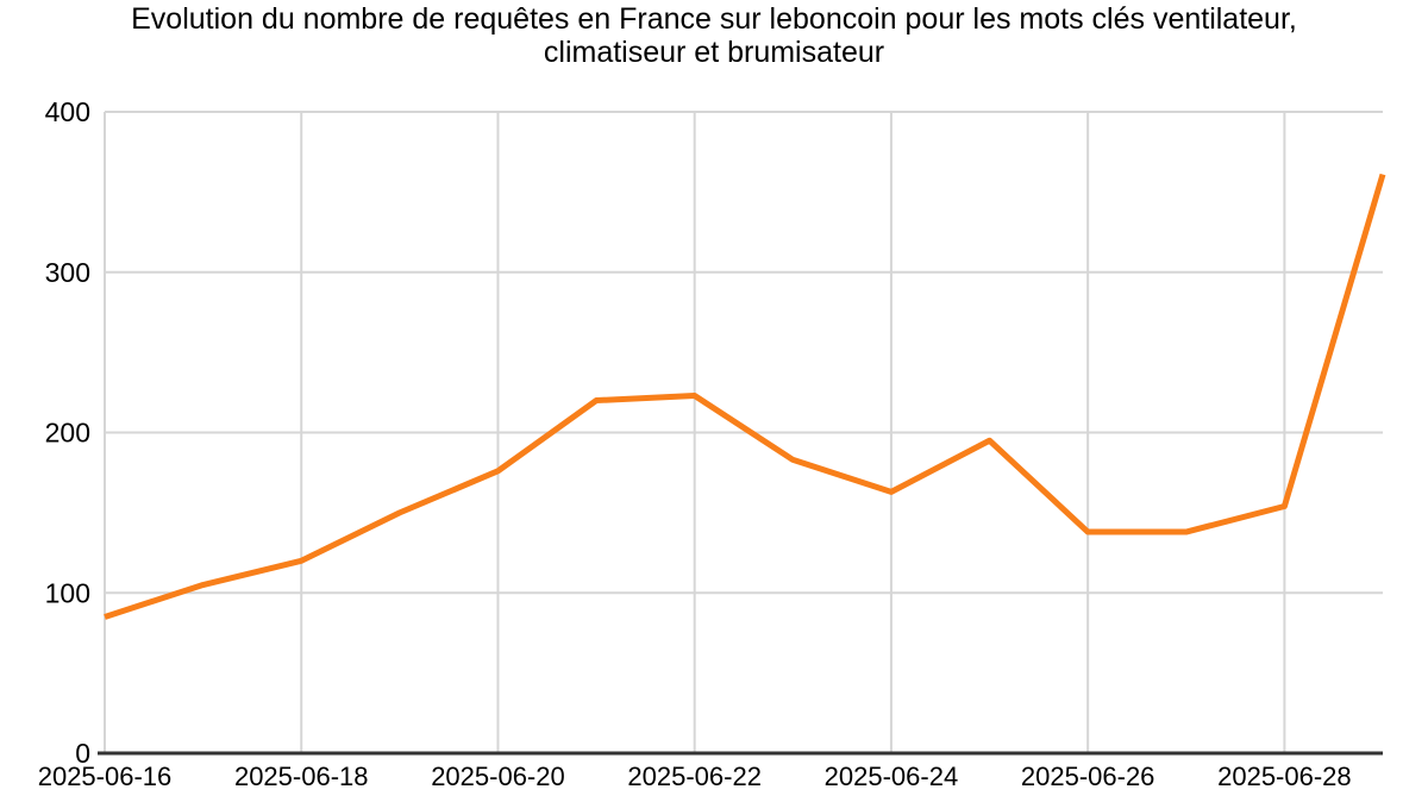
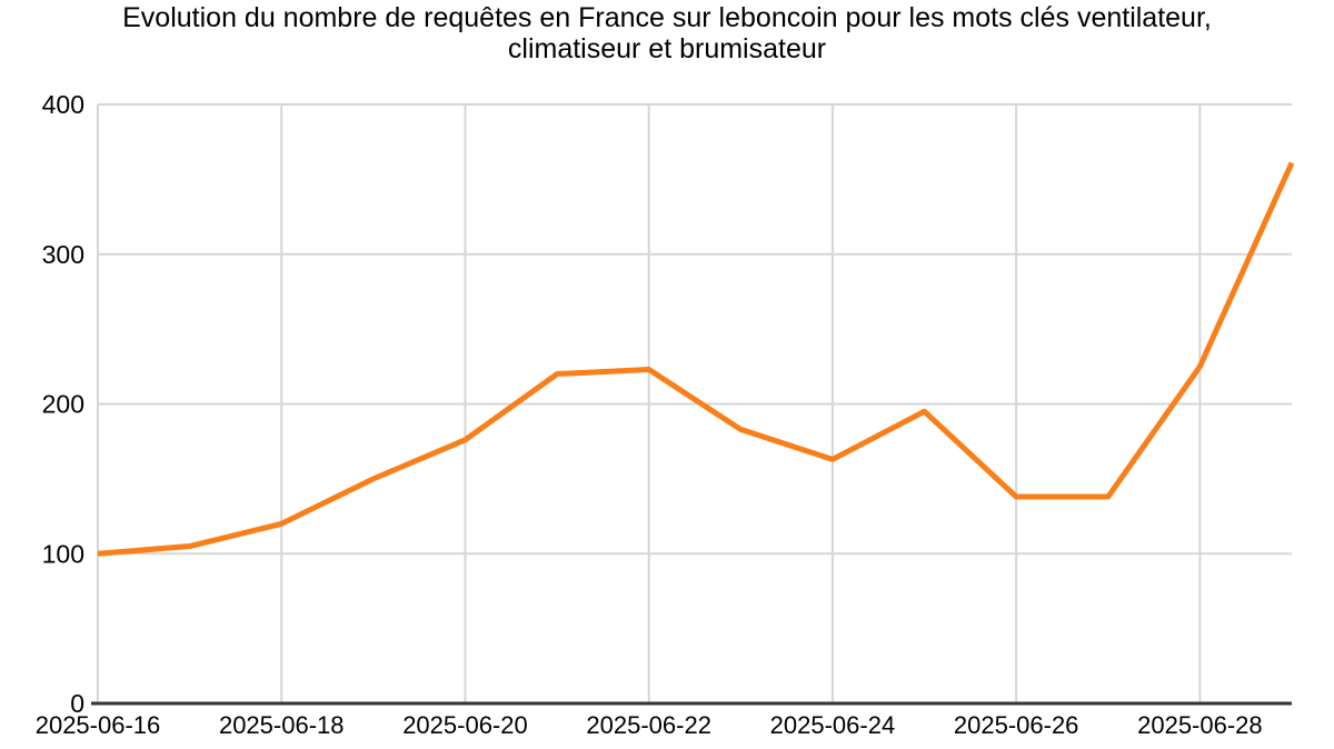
2025-06-16: 85 -> 100
2025-06-28: 154 -> 225
